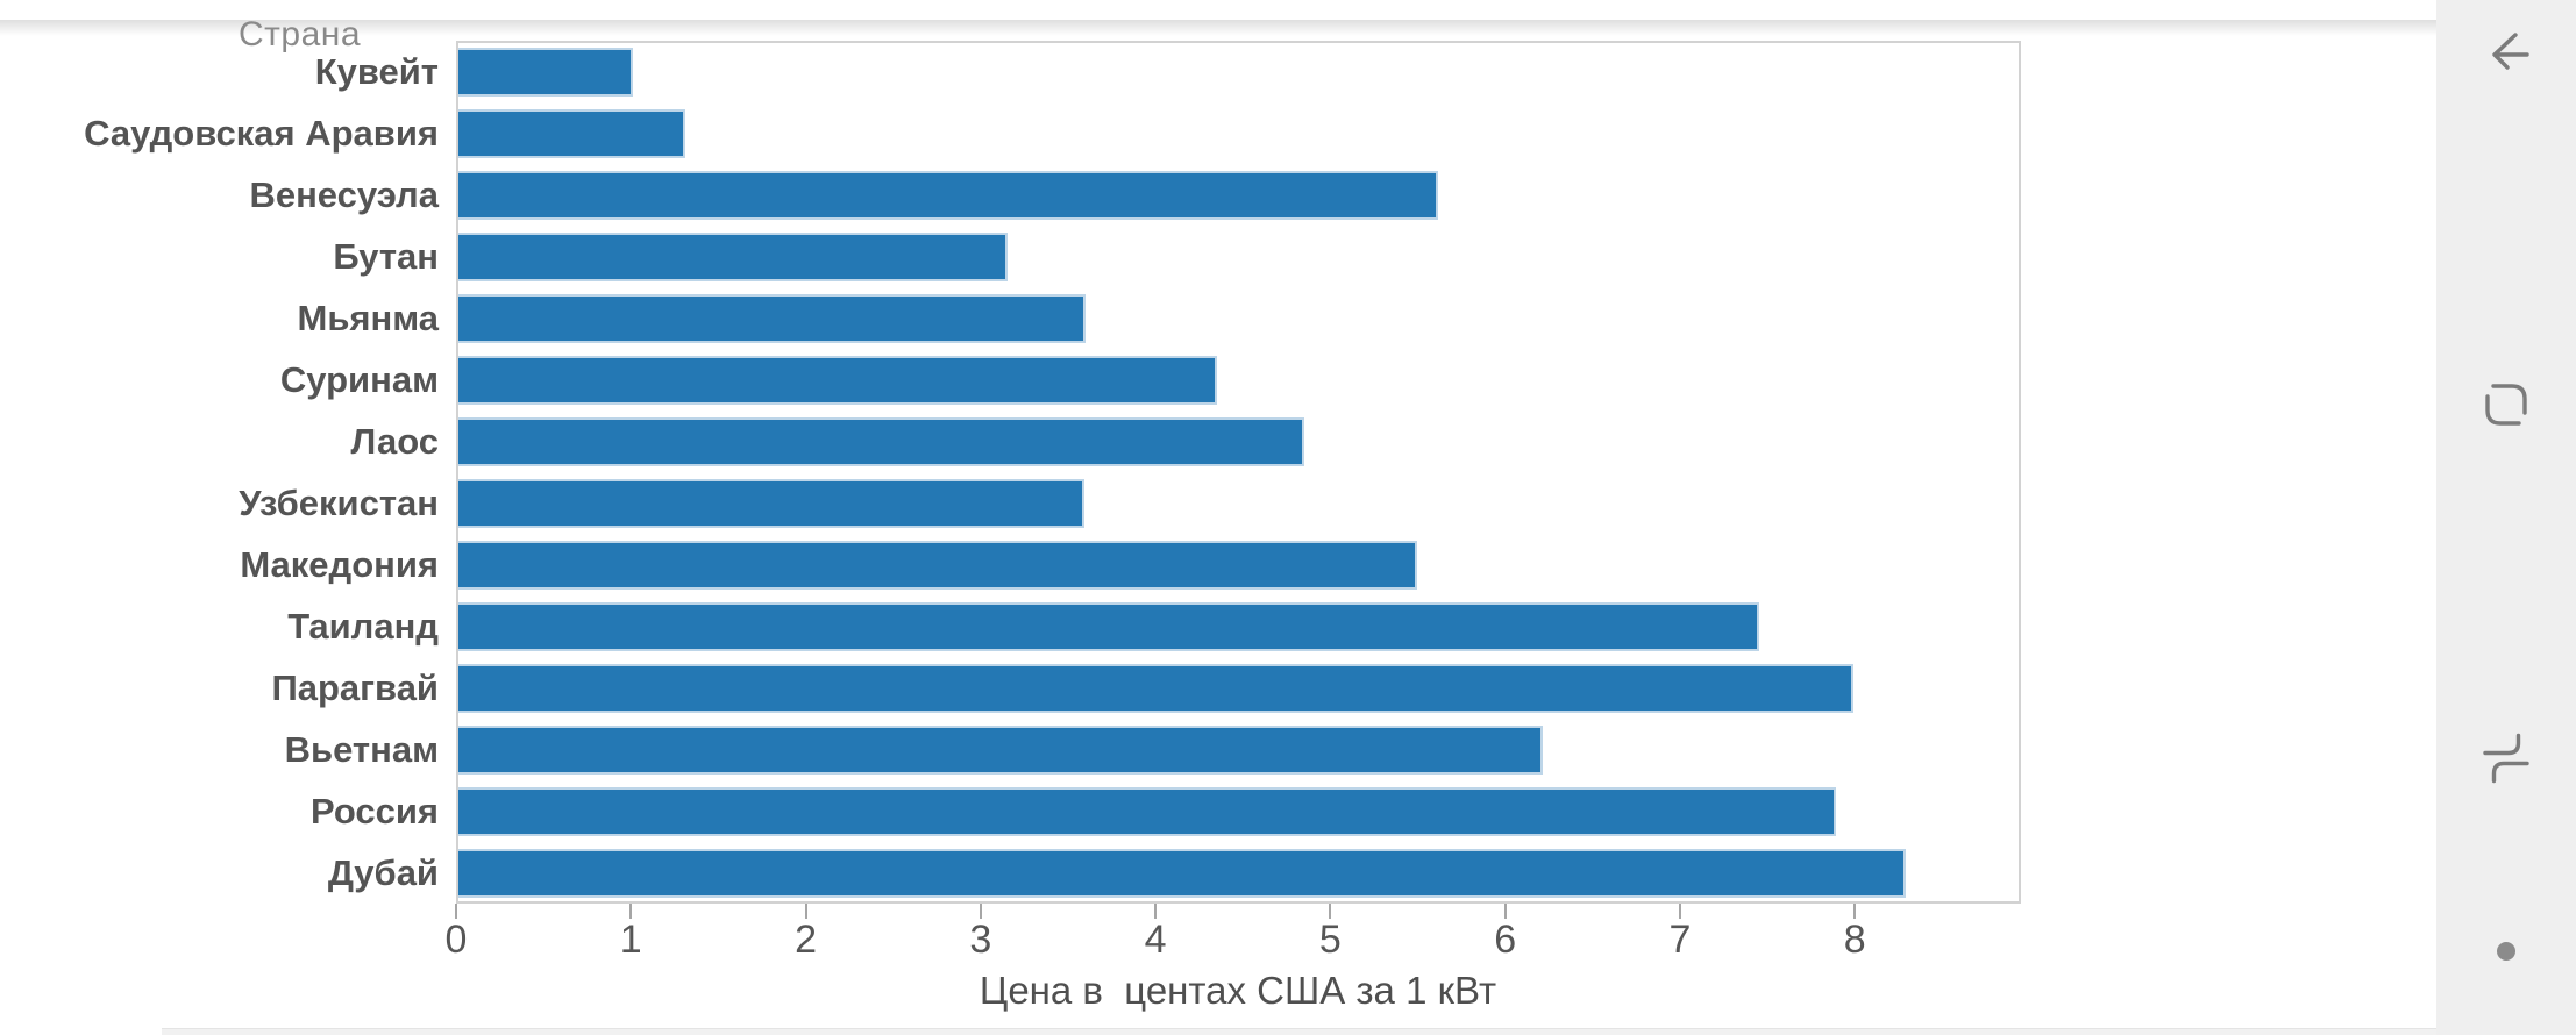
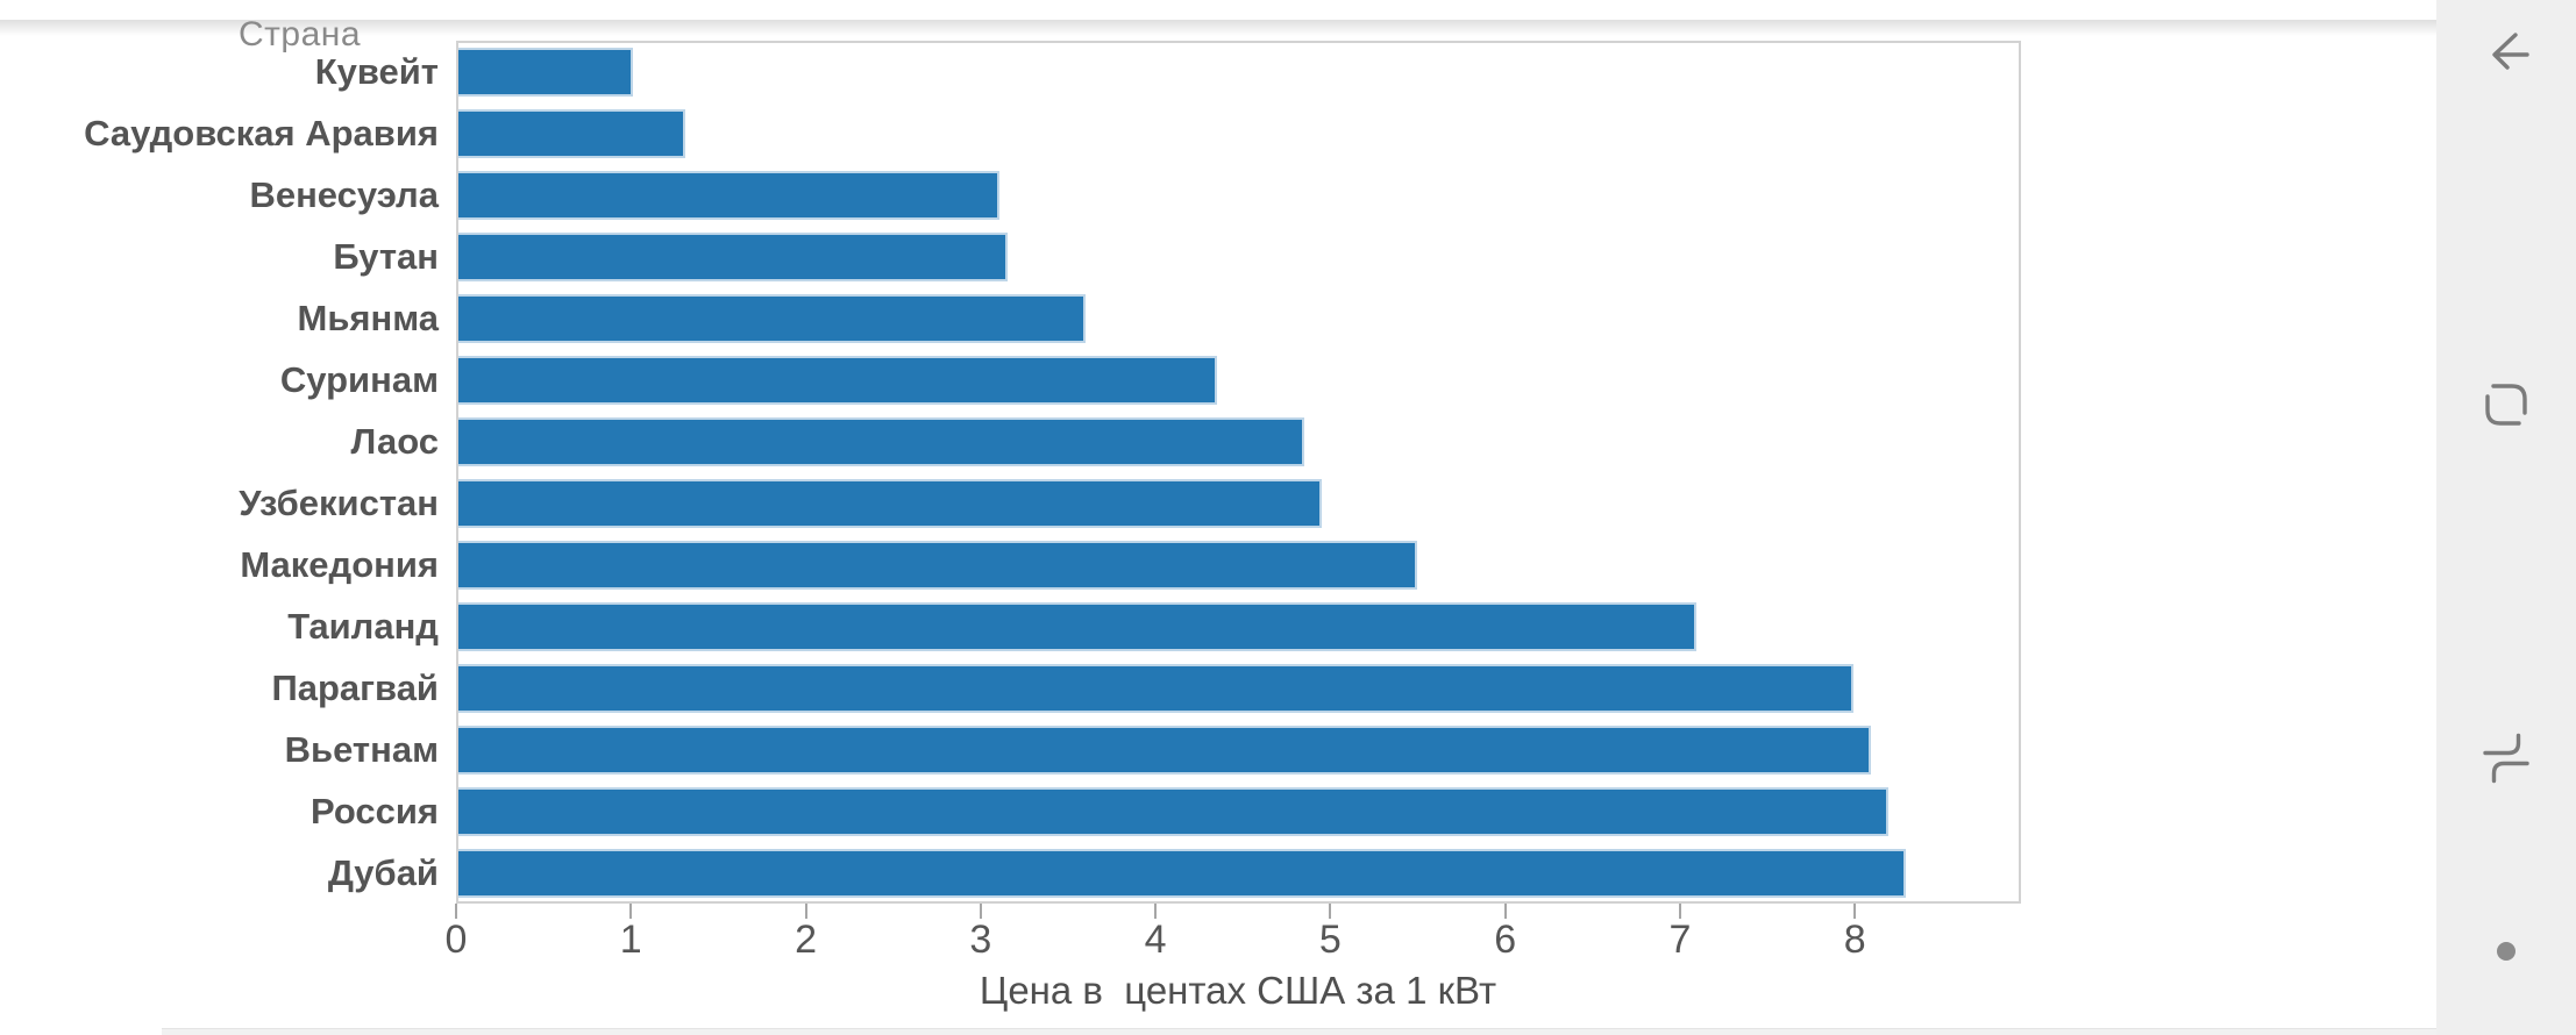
Венесуэла: 5.62 -> 3.10
Узбекистан: 3.59 -> 4.95
Таиланд: 7.46 -> 7.10
Вьетнам: 6.22 -> 8.10
Россия: 7.90 -> 8.20
